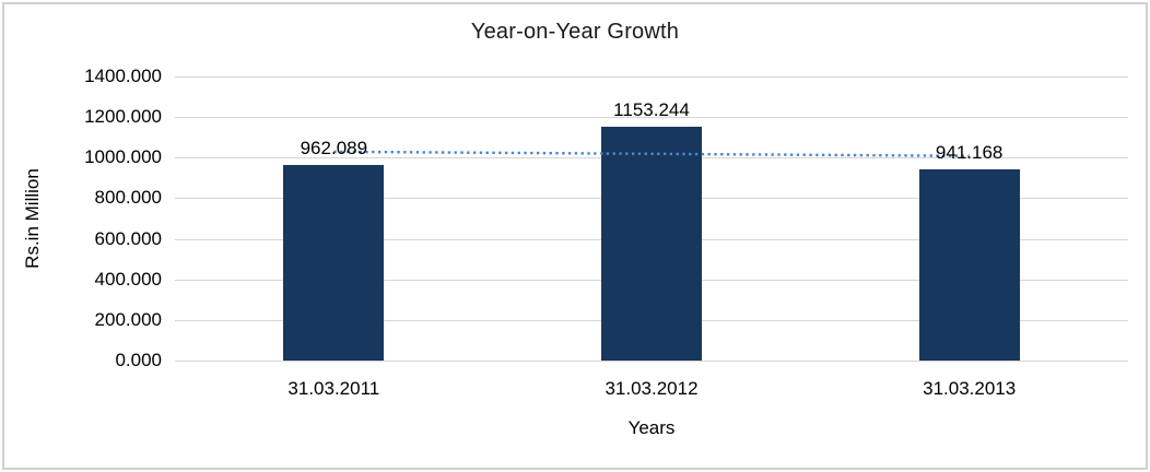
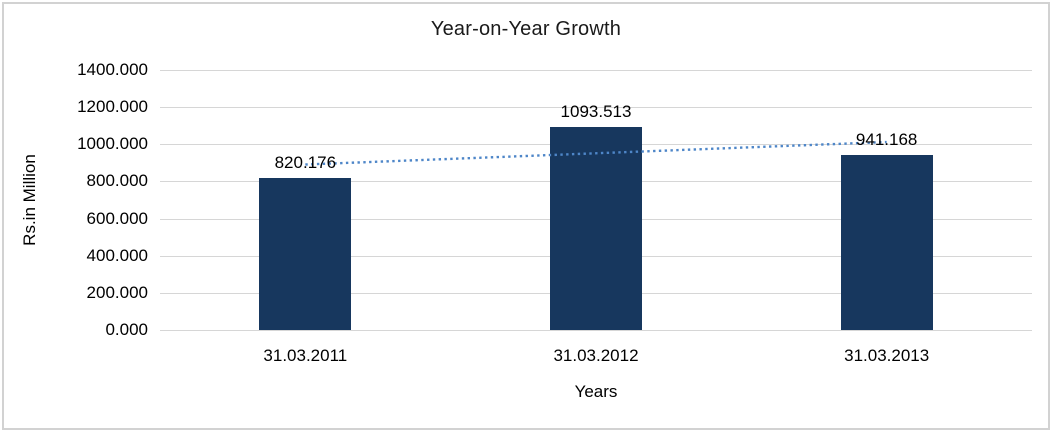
31.03.2011: 962.089 -> 820.176
31.03.2012: 1153.244 -> 1093.513
